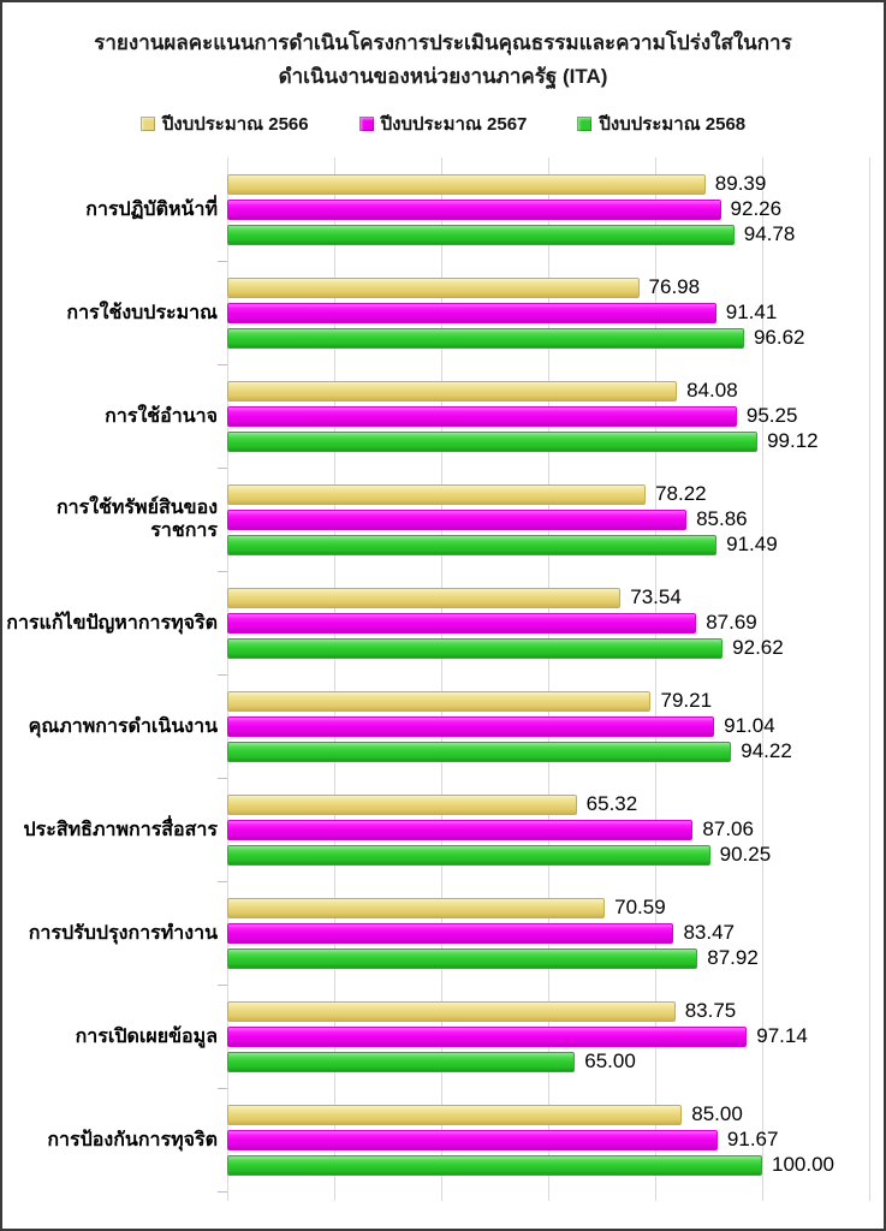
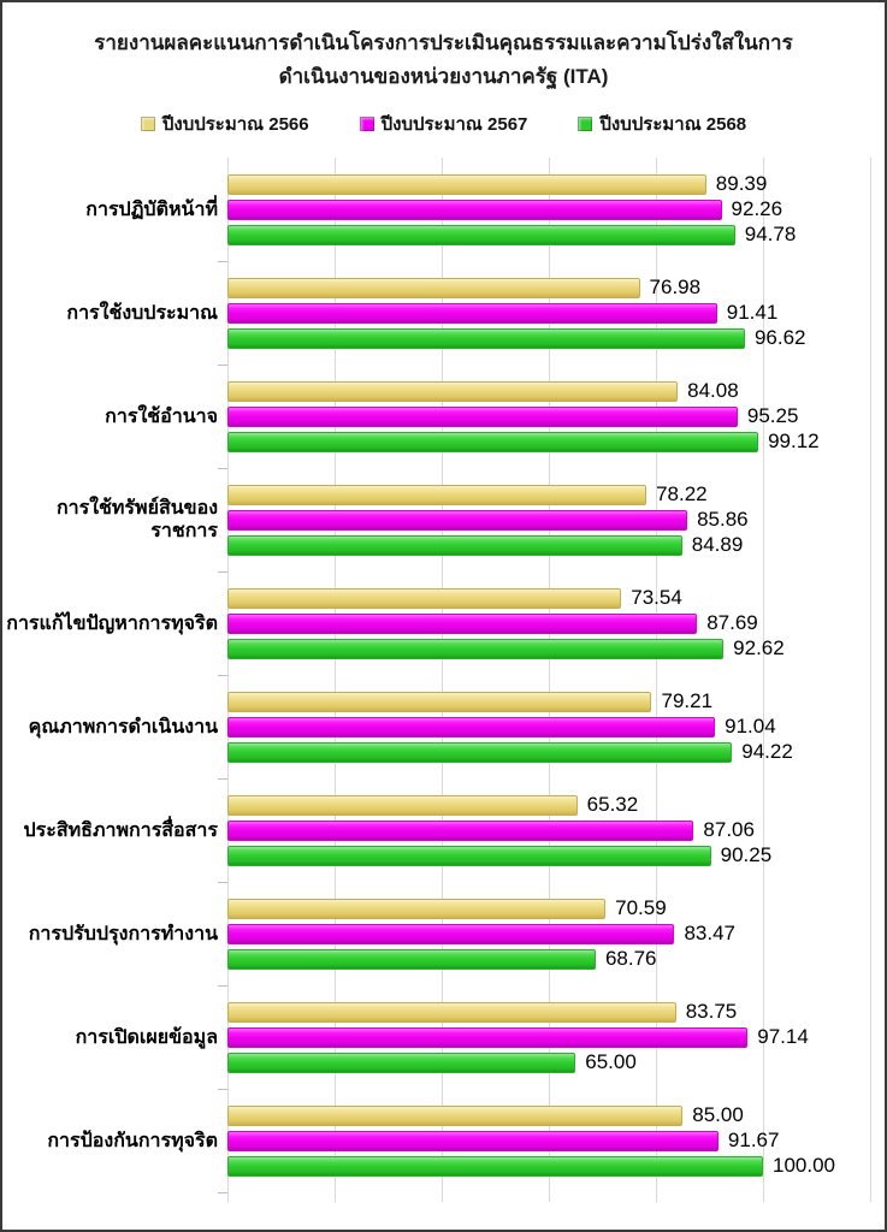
ปีงบประมาณ 2568/การใช้ทรัพย์สินของราชการ: 91.49 -> 84.89
ปีงบประมาณ 2568/การปรับปรุงการทำงาน: 87.92 -> 68.76
